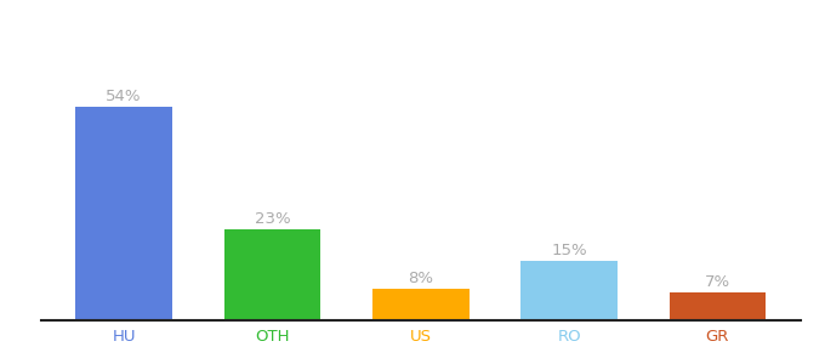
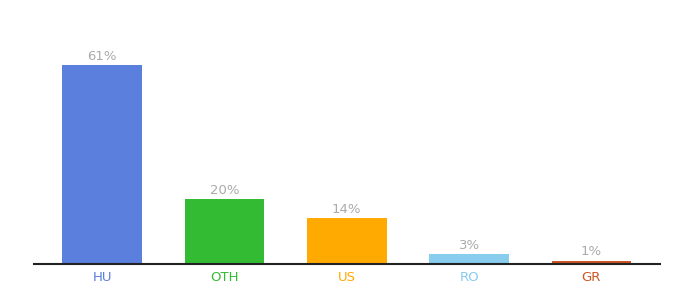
HU: 54% -> 61%
OTH: 23% -> 20%
US: 8% -> 14%
RO: 15% -> 3%
GR: 7% -> 1%
